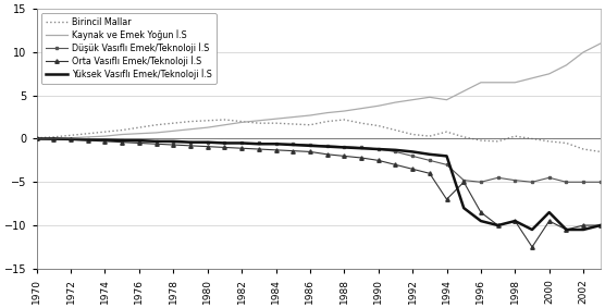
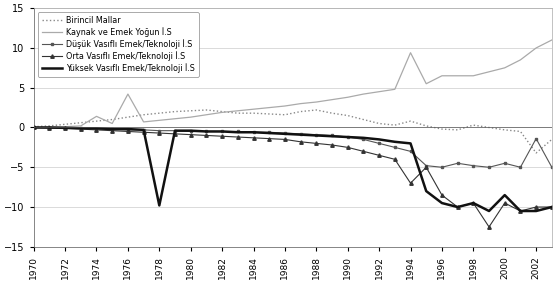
Kaynak ve Emek Yoğun İ.S/1974: 0.3 -> 1.4
Kaynak ve Emek Yoğun İ.S/1976: 0.6 -> 4.2
Yüksek Vasıflı Emek/Teknoloji İ.S/1978: -0.3 -> -9.8
Kaynak ve Emek Yoğun İ.S/1994: 4.5 -> 9.4
Birincil Mallar/2002: -1.2 -> -3.2
Düşük Vasıflı Emek/Teknoloji İ.S/2002: -5.0 -> -1.4
